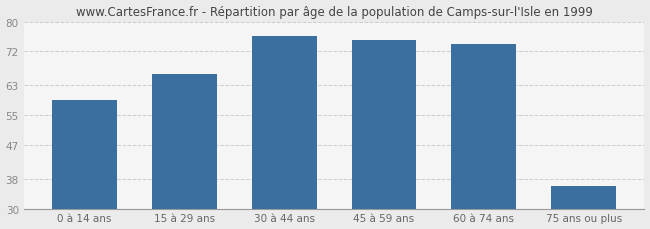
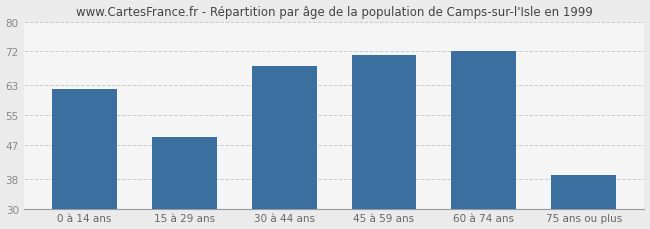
0 à 14 ans: 59 -> 62
15 à 29 ans: 66 -> 49
30 à 44 ans: 76 -> 68
45 à 59 ans: 75 -> 71
60 à 74 ans: 74 -> 72
75 ans ou plus: 36 -> 39
